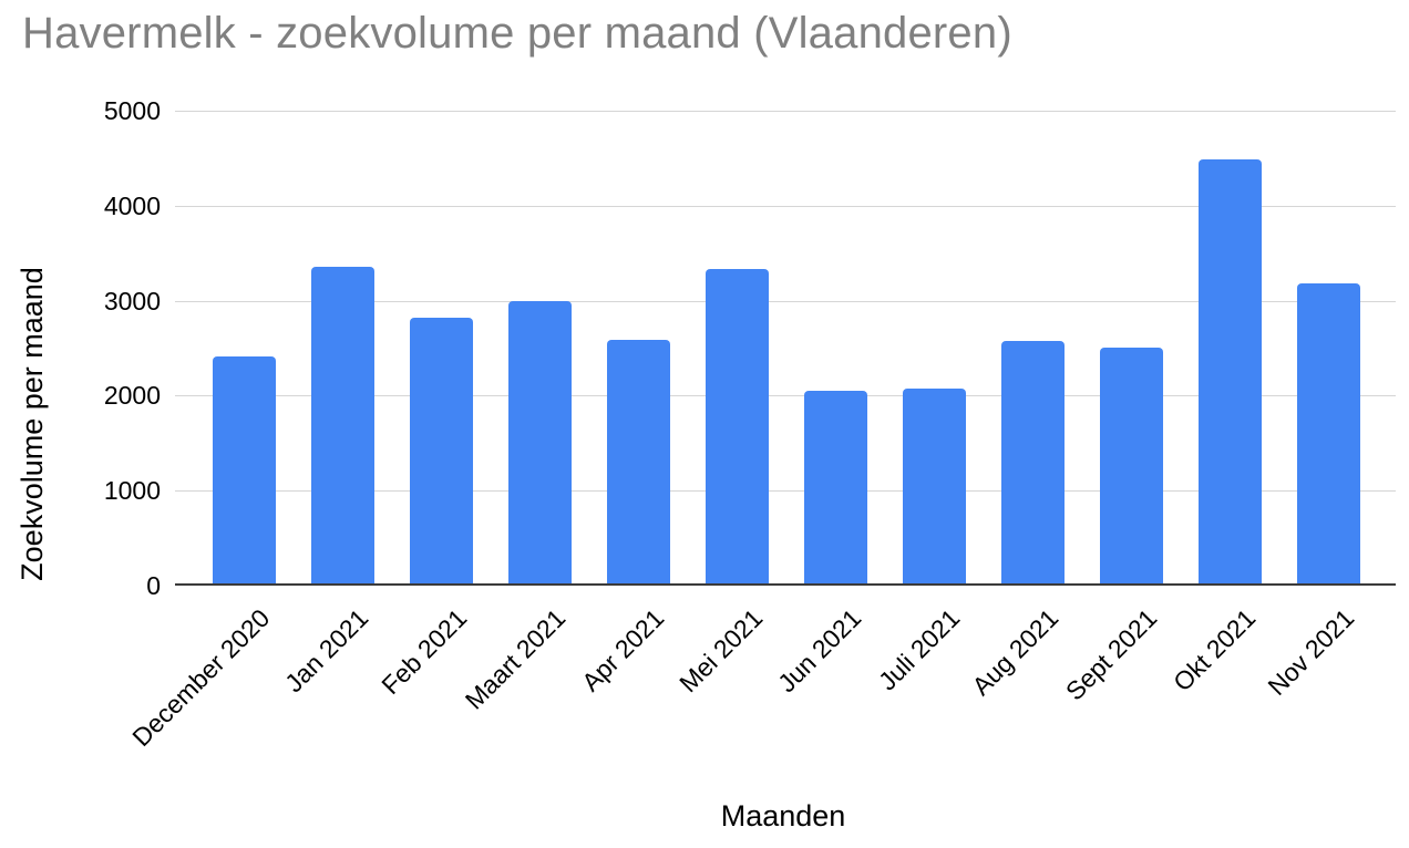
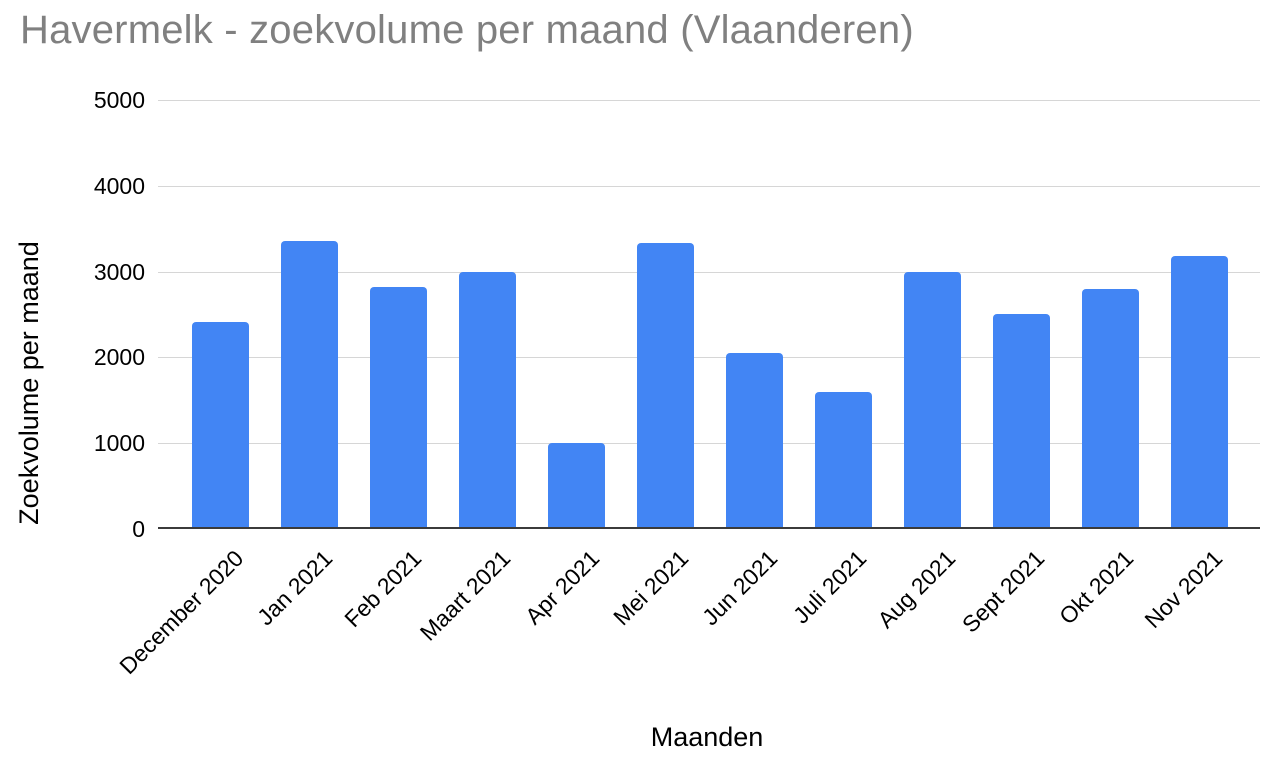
Apr 2021: 2600 -> 1000
Juli 2021: 2100 -> 1600
Aug 2021: 2600 -> 3000
Okt 2021: 4500 -> 2800
